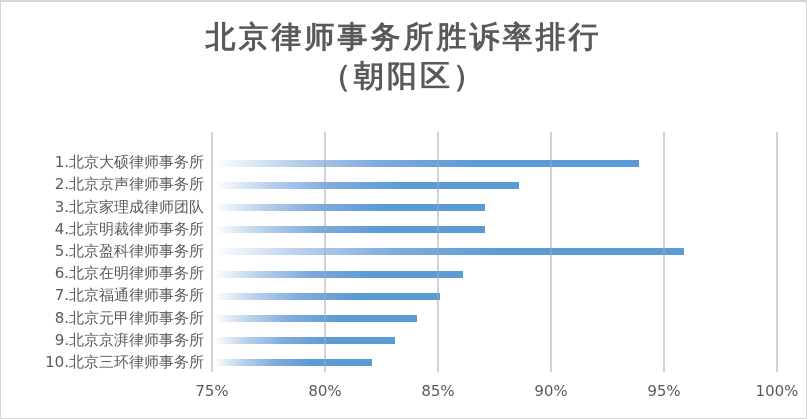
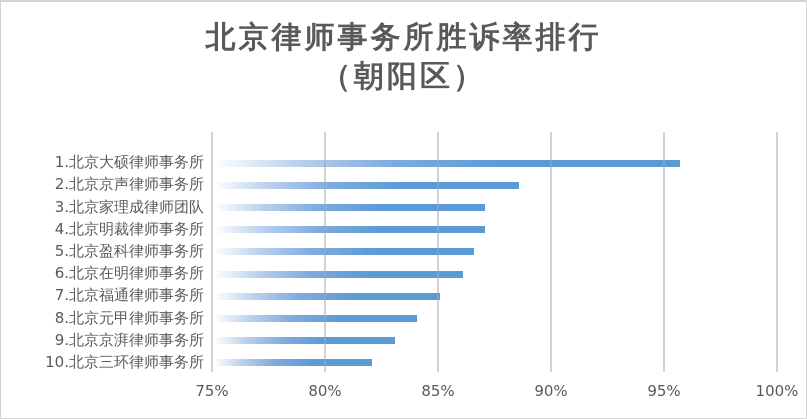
1.北京大硕律师事务所: 93.8% -> 95.6%
5.北京盈科律师事务所: 95.8% -> 86.5%
